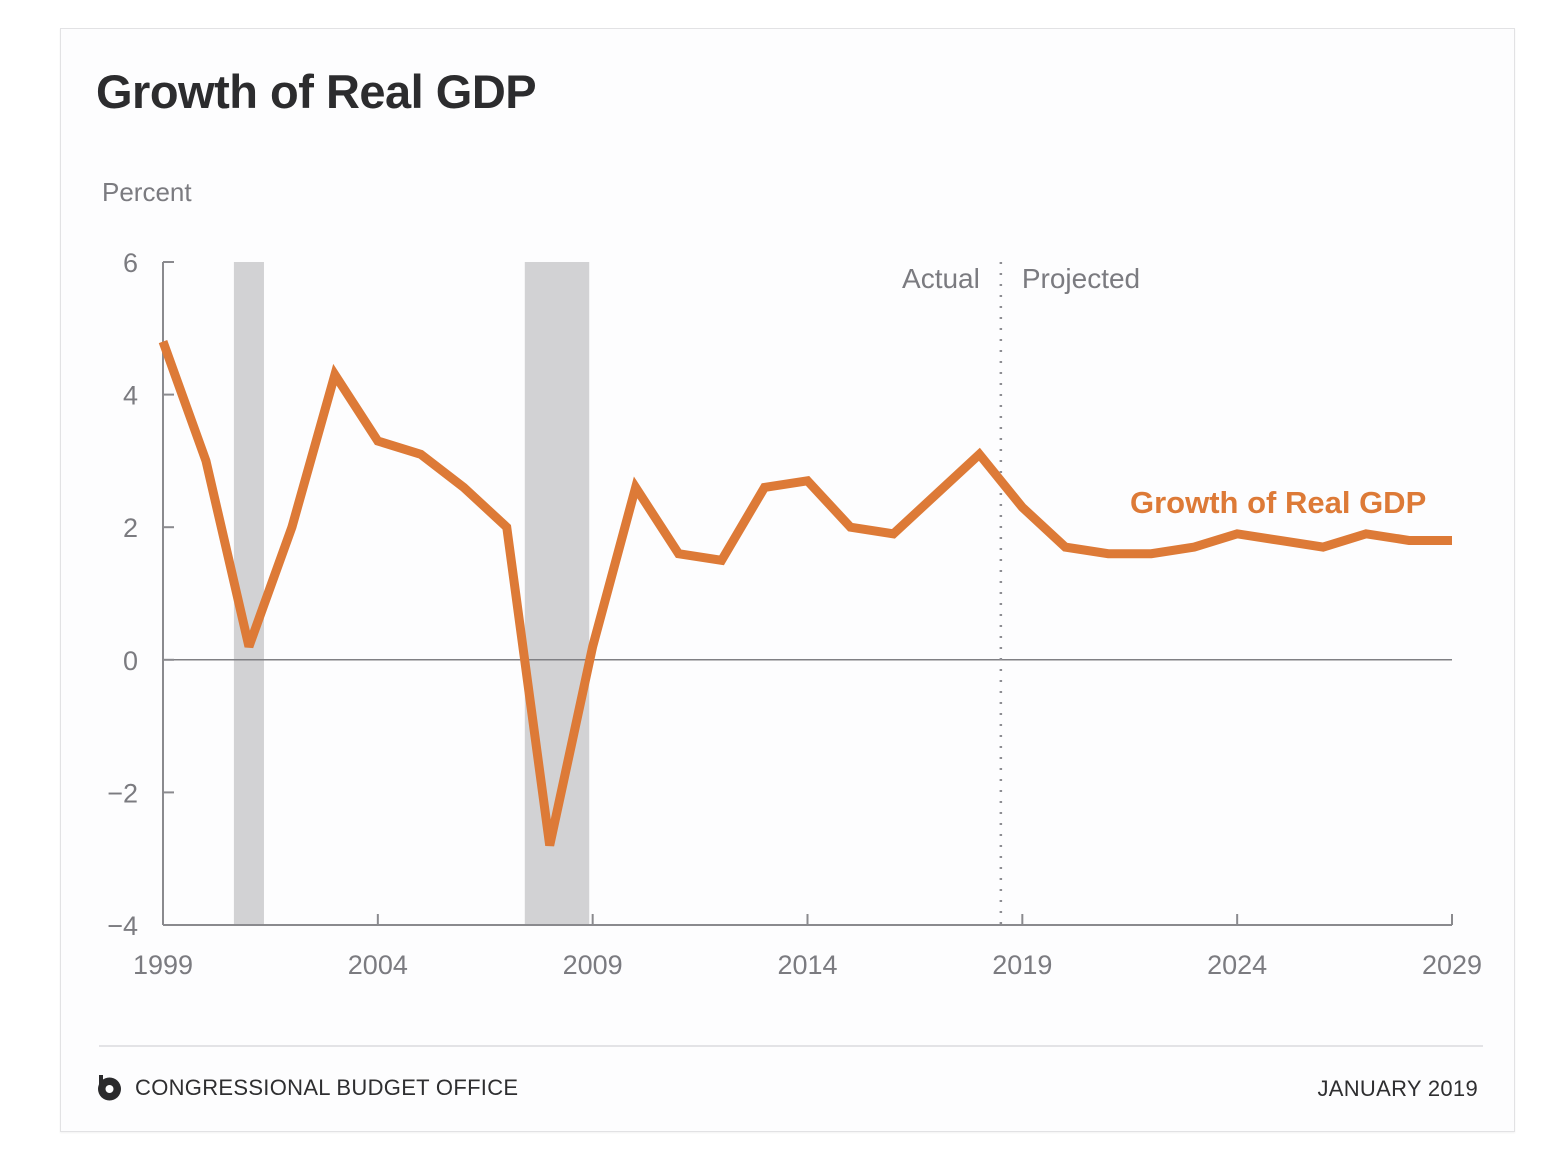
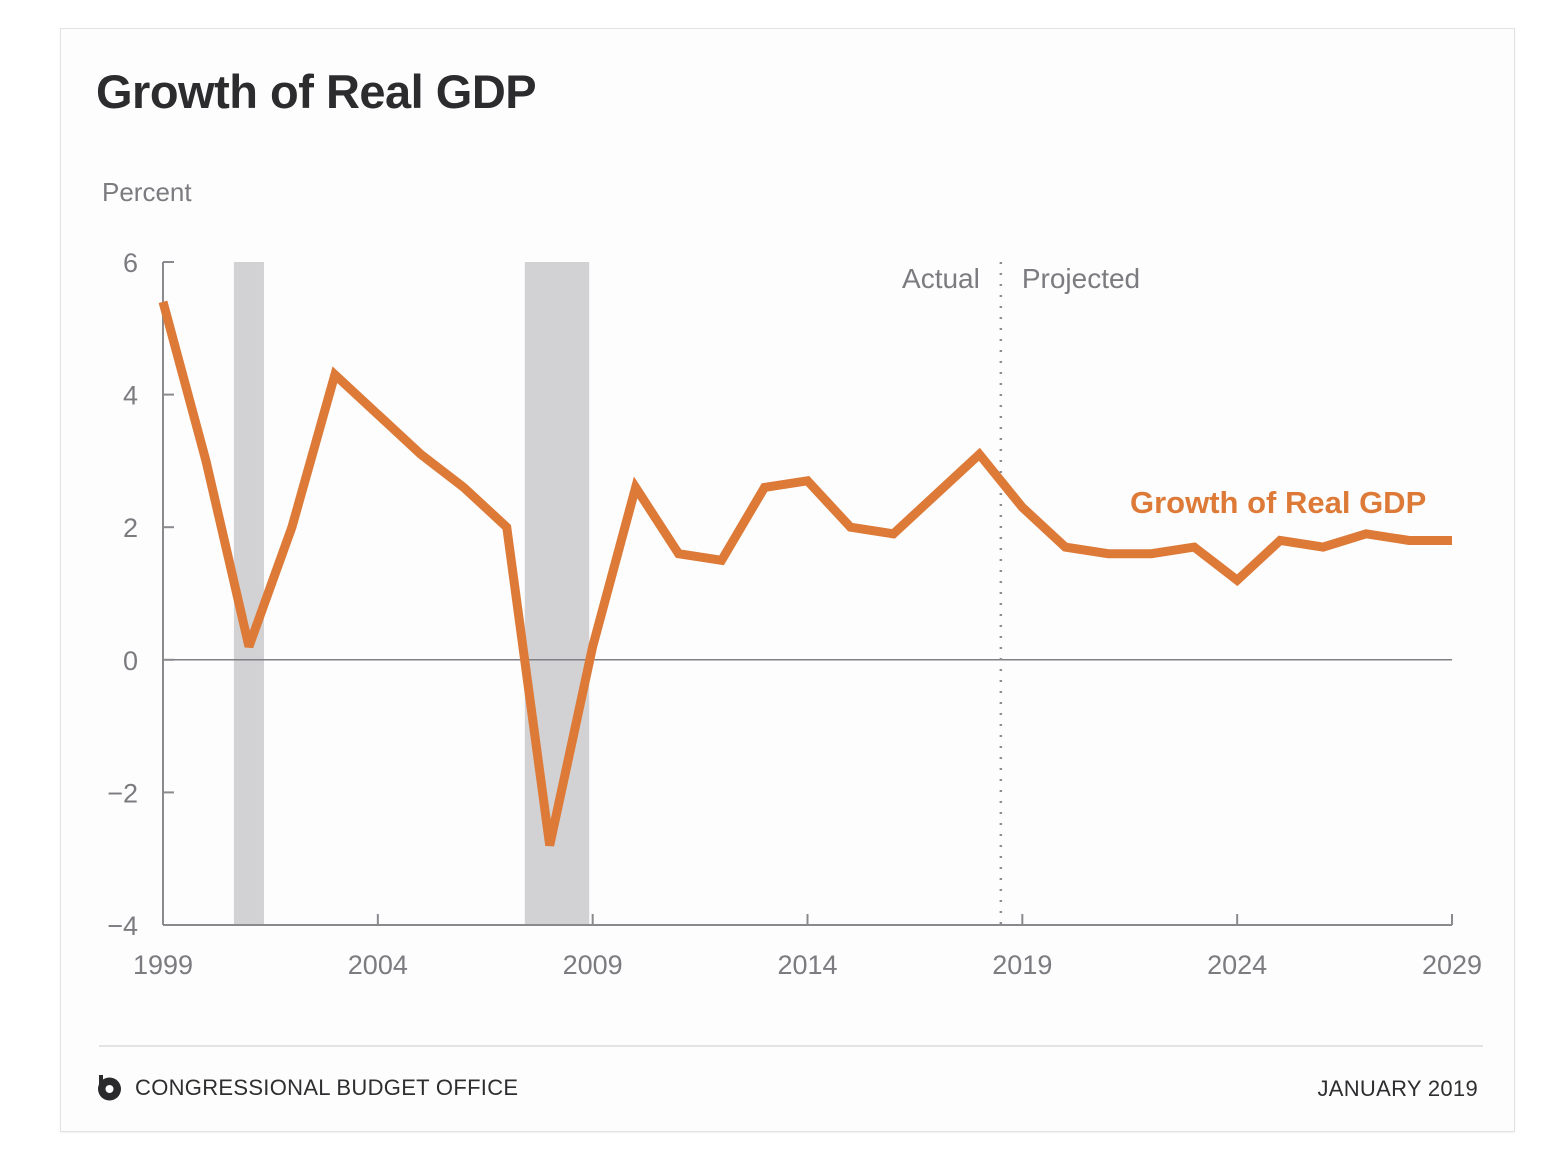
1999: 4.8 -> 5.4
2004: 3.3 -> 3.7
2024: 1.9 -> 1.2
